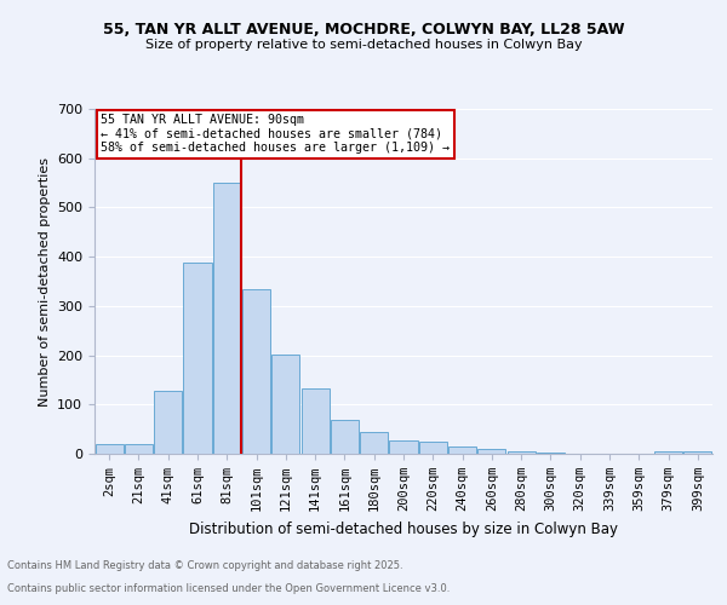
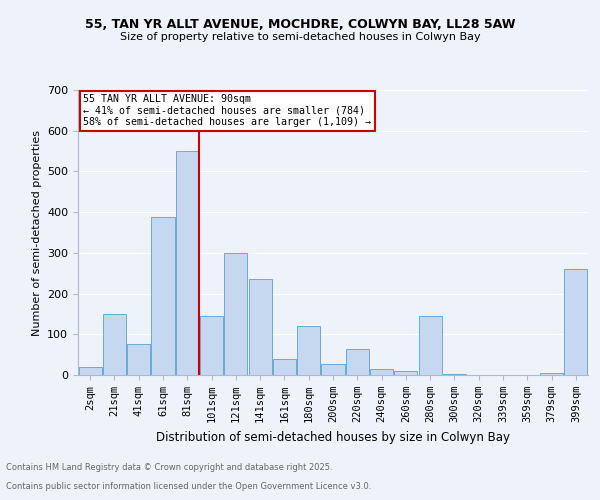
21sqm: 20 -> 150
41sqm: 127 -> 75
101sqm: 333 -> 145
121sqm: 202 -> 300
141sqm: 133 -> 235
161sqm: 68 -> 40
180sqm: 44 -> 120
220sqm: 24 -> 65
280sqm: 4 -> 145
399sqm: 5 -> 260
